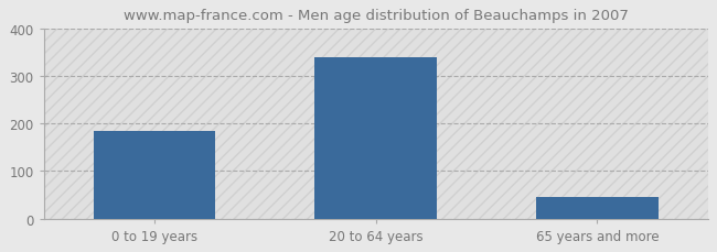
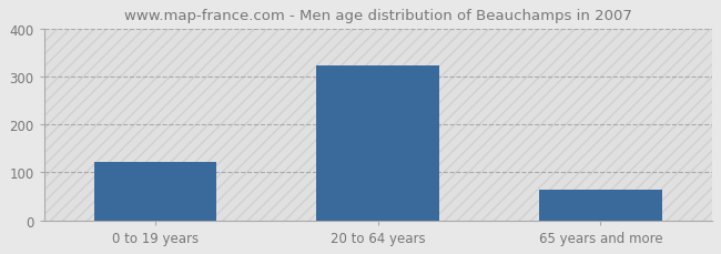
0 to 19 years: 185 -> 121
20 to 64 years: 340 -> 322
65 years and more: 45 -> 65
